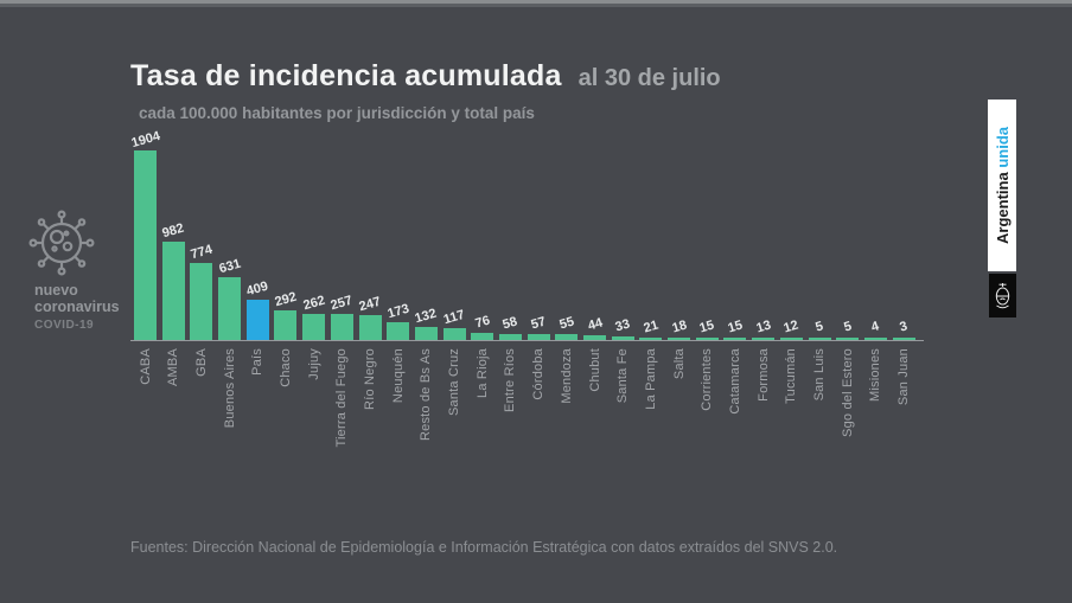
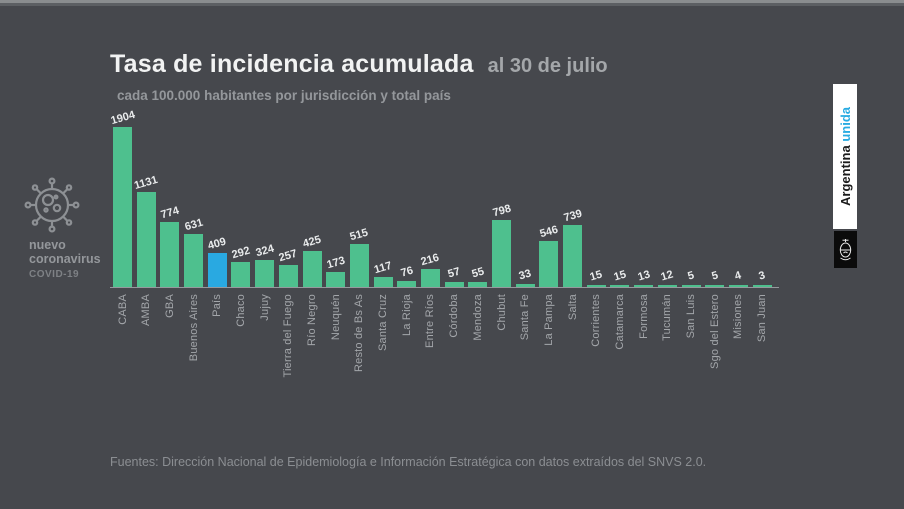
AMBA: 982 -> 1131
Jujuy: 262 -> 324
Río Negro: 247 -> 425
Resto de Bs As: 132 -> 515
Entre Ríos: 58 -> 216
Chubut: 44 -> 798
La Pampa: 21 -> 546
Salta: 18 -> 739
